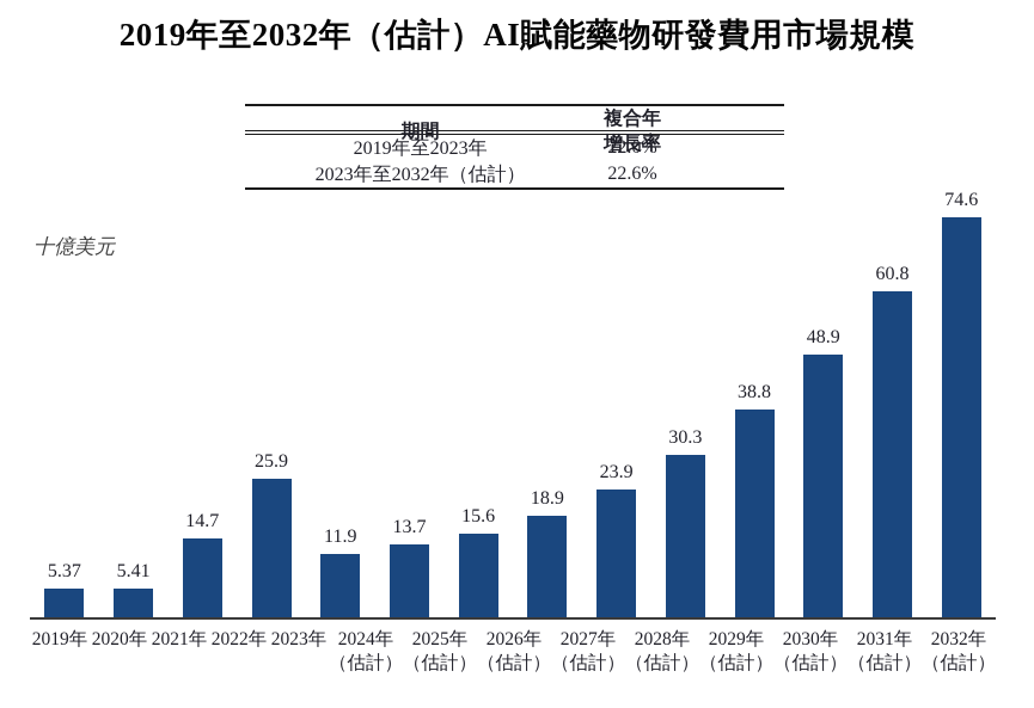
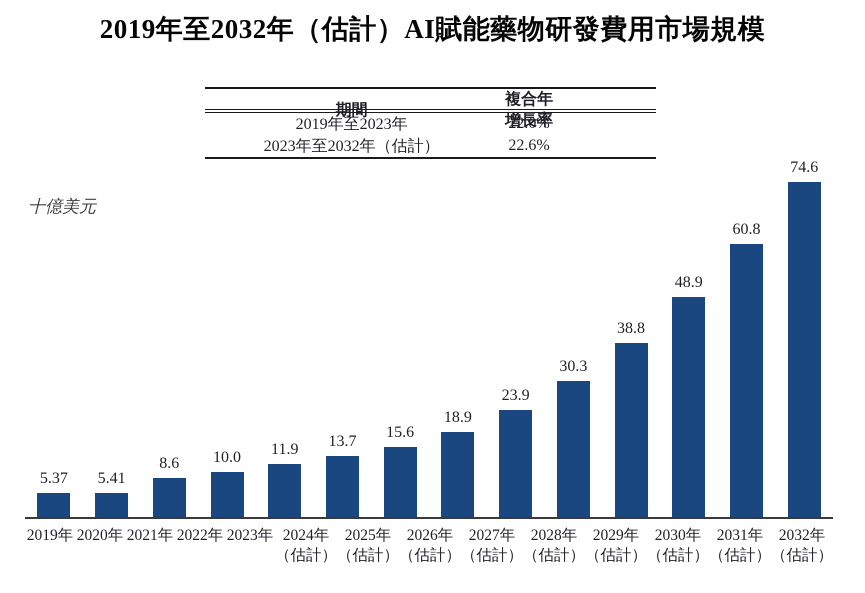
2021年: 14.7 -> 8.6
2022年: 25.9 -> 10.0
